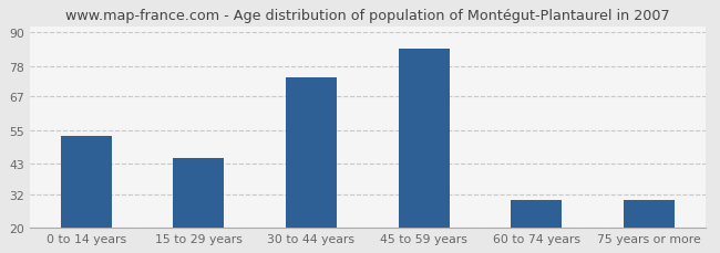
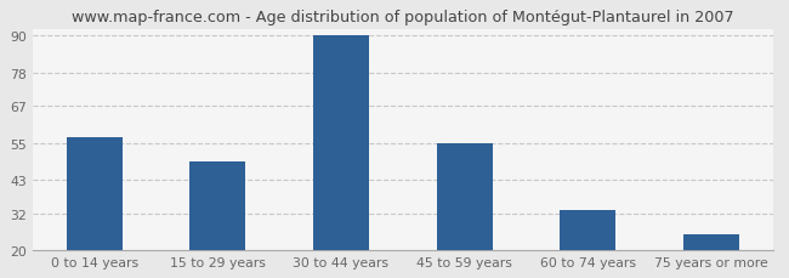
0 to 14 years: 53 -> 57
15 to 29 years: 45 -> 49
30 to 44 years: 74 -> 90
45 to 59 years: 84 -> 55
60 to 74 years: 30 -> 33
75 years or more: 30 -> 25
